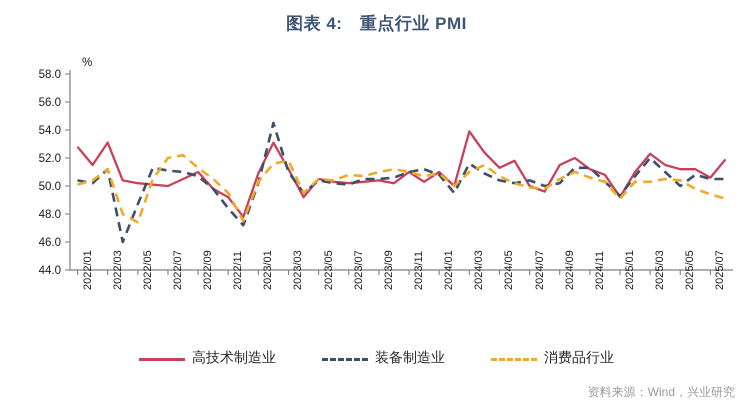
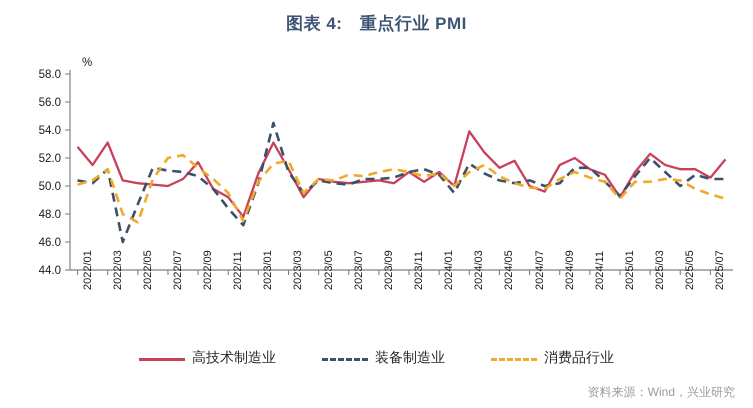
高技术制造业/2022/09: 51.0 -> 51.7
